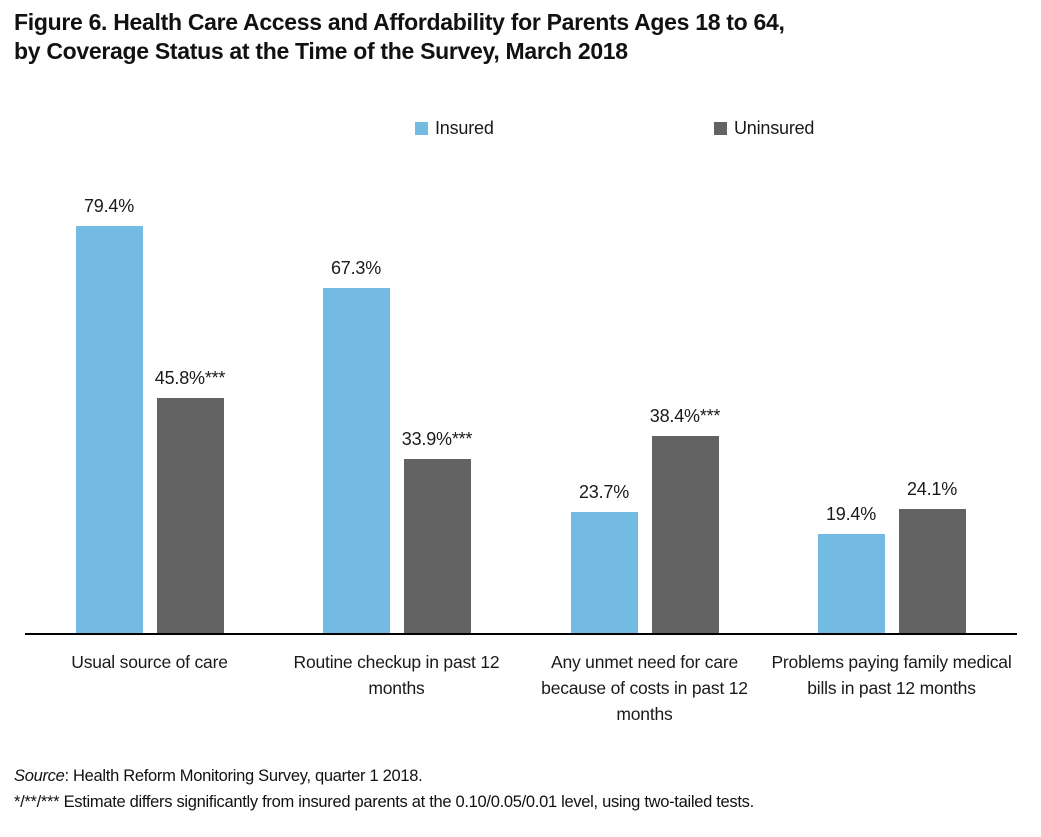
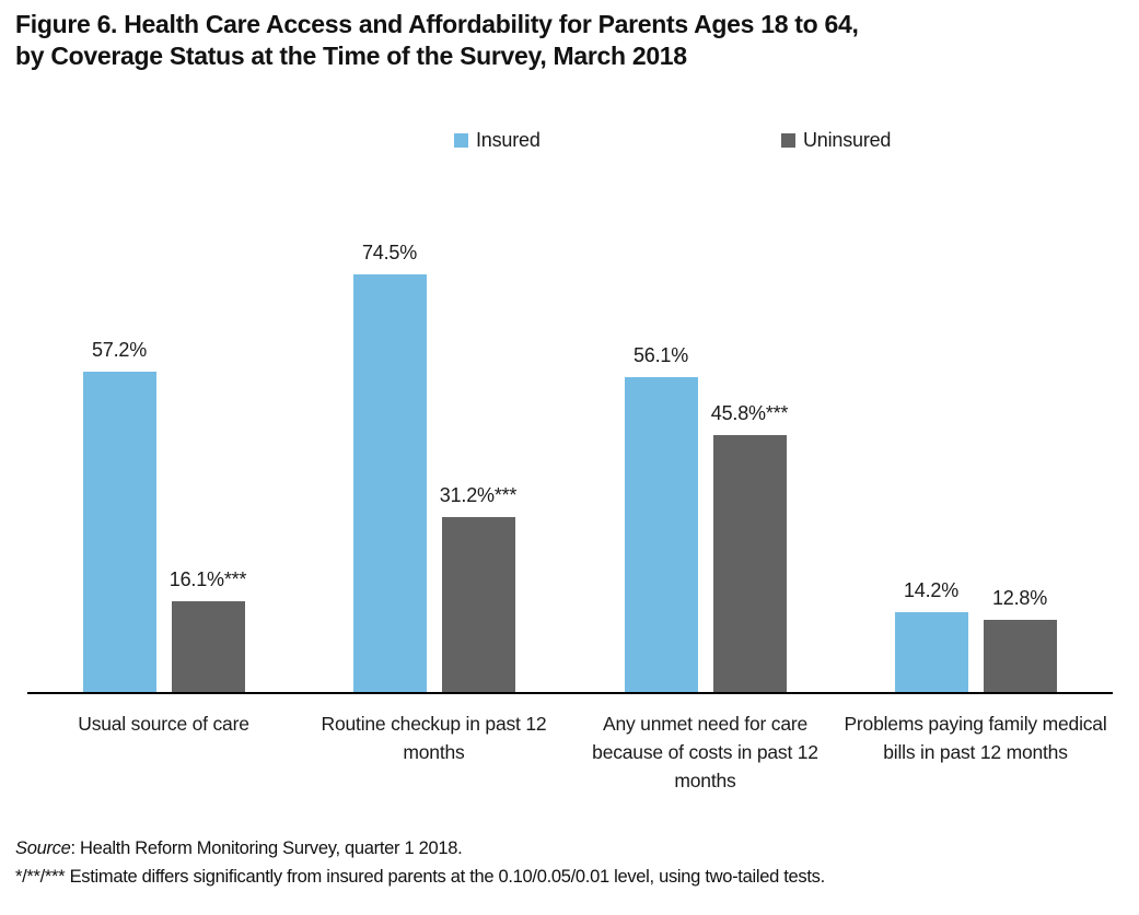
Insured/Usual source of care: 79.4% -> 57.2%
Uninsured/Usual source of care: 45.8 -> 16.1
Insured/Routine checkup in past 12 months: 67.3% -> 74.5%
Uninsured/Routine checkup in past 12 months: 33.9 -> 31.2
Insured/Any unmet need for care because of costs in past 12 months: 23.7% -> 56.1%
Uninsured/Any unmet need for care because of costs in past 12 months: 38.4 -> 45.8
Insured/Problems paying family medical bills in past 12 months: 19.4% -> 14.2%
Uninsured/Problems paying family medical bills in past 12 months: 24.1% -> 12.8%
